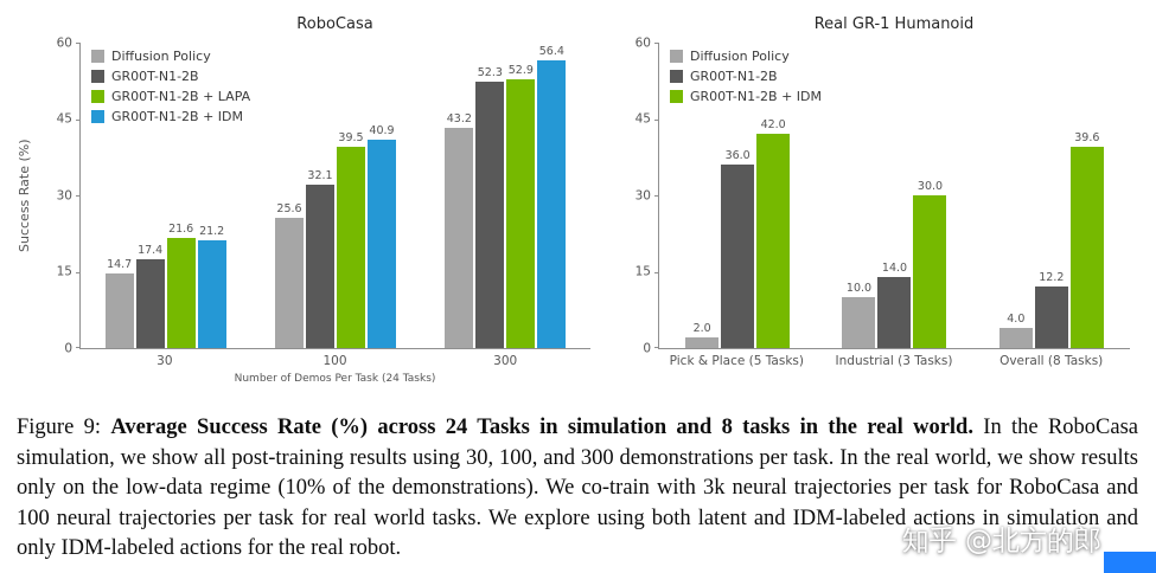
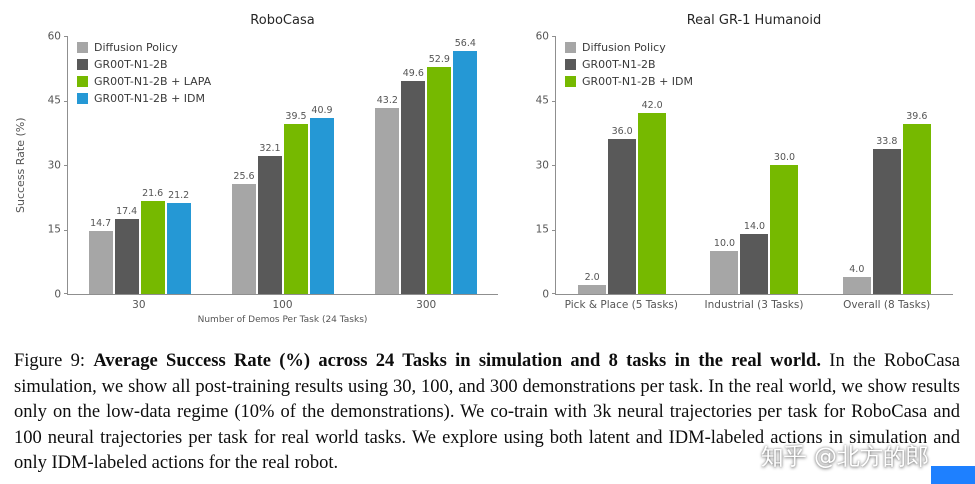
RoboCasa/GR00T-N1-2B/300: 52.3 -> 49.6
Real GR-1 Humanoid/GR00T-N1-2B/Overall (8 Tasks): 12.2 -> 33.8
